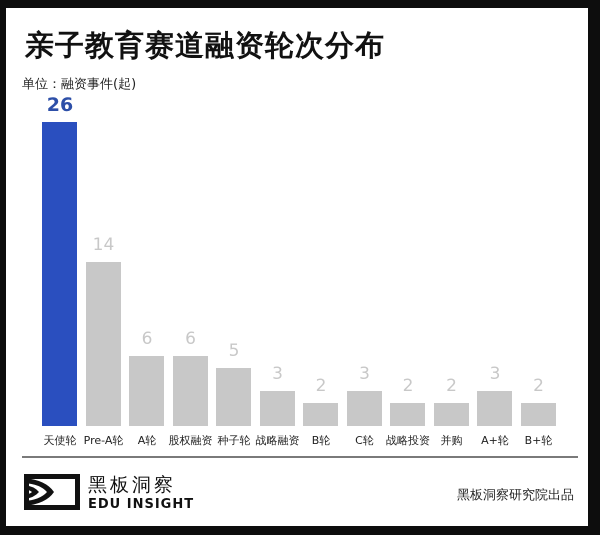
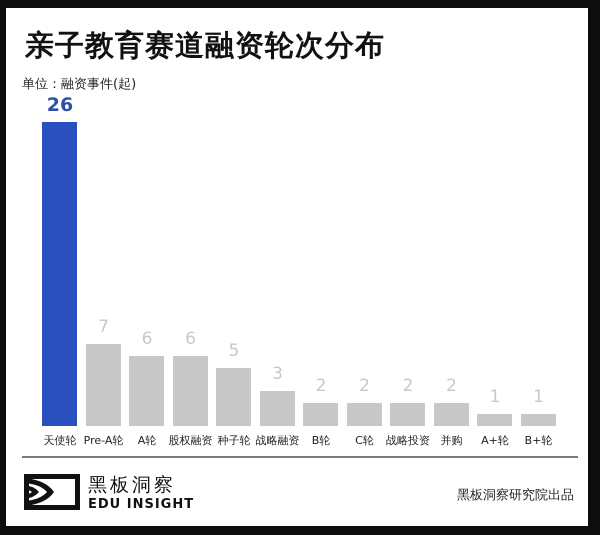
Pre-A轮: 14 -> 7
C轮: 3 -> 2
A+轮: 3 -> 1
B+轮: 2 -> 1
